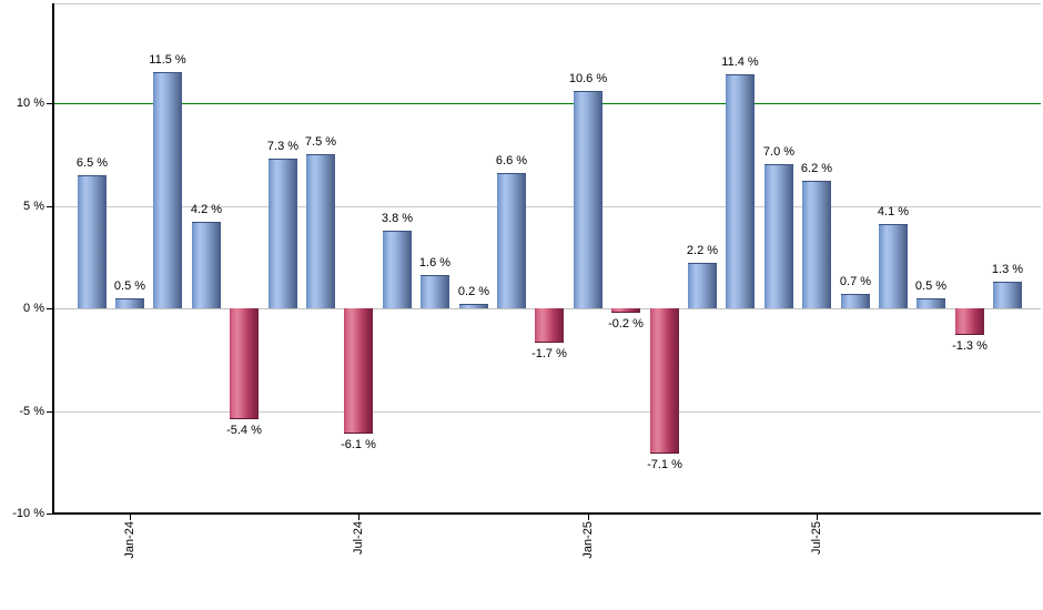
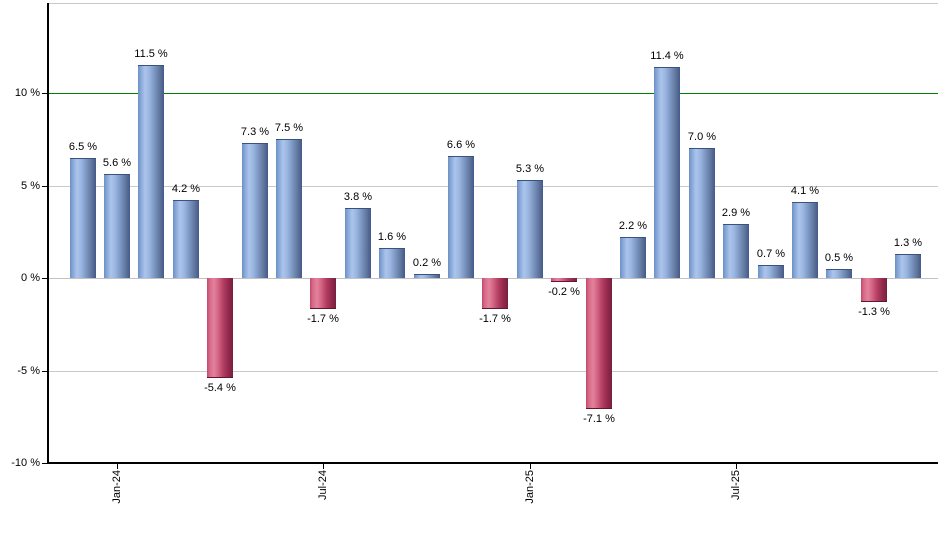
Jan-24: 0.5 -> 5.6
Jul-24: -6.1 -> -1.7
Jan-25: 10.6 -> 5.3
Jul-25: 6.2 -> 2.9
